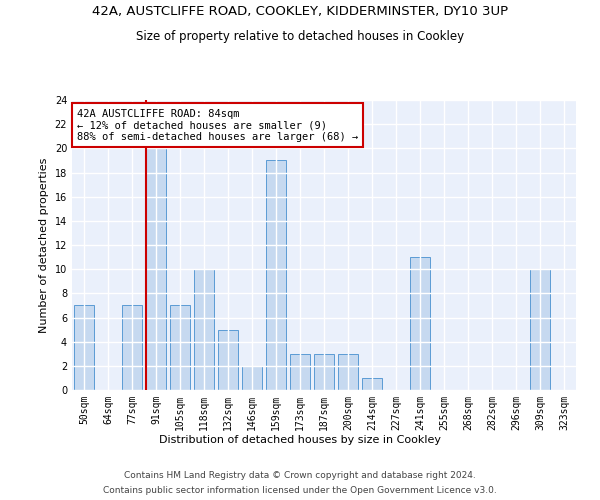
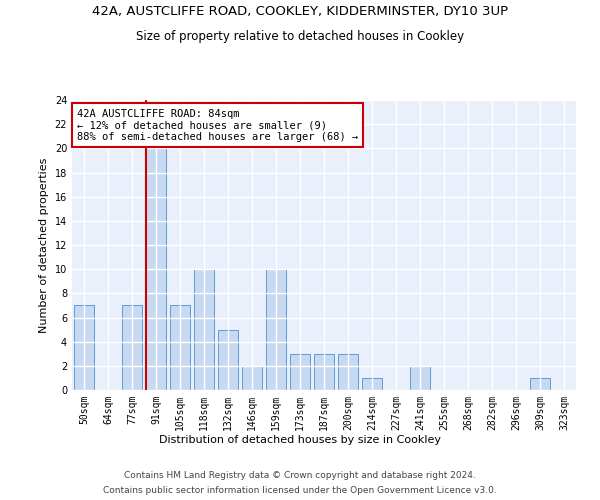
159sqm: 19 -> 10
241sqm: 11 -> 2
309sqm: 10 -> 1
